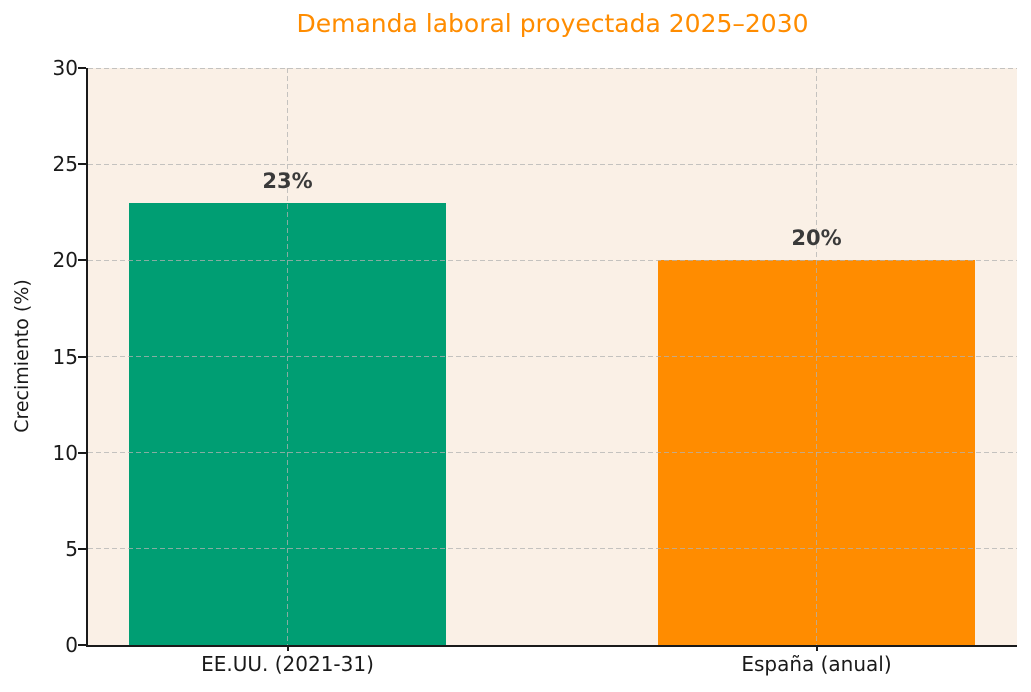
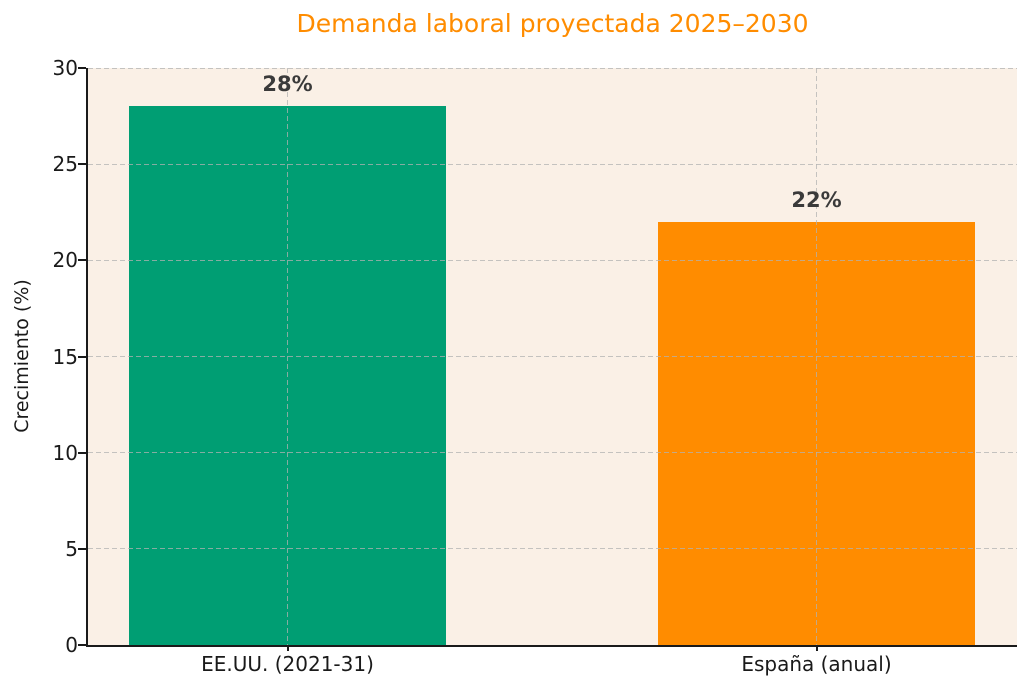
EE.UU. (2021-31): 23% -> 28%
España (anual): 20% -> 22%
